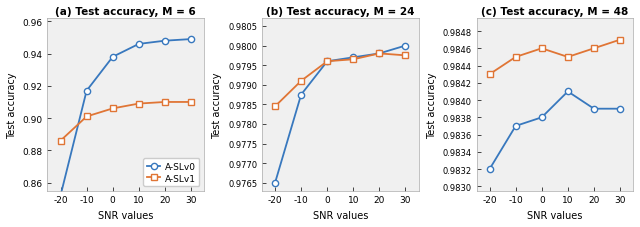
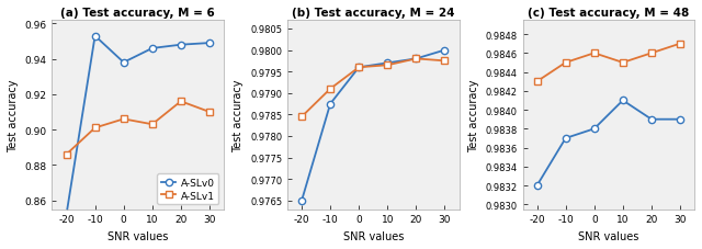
(a) Test accuracy, M = 6/A-SLv0/-10: 0.917 -> 0.953
(a) Test accuracy, M = 6/A-SLv1/10: 0.909 -> 0.903
(a) Test accuracy, M = 6/A-SLv1/20: 0.910 -> 0.916
